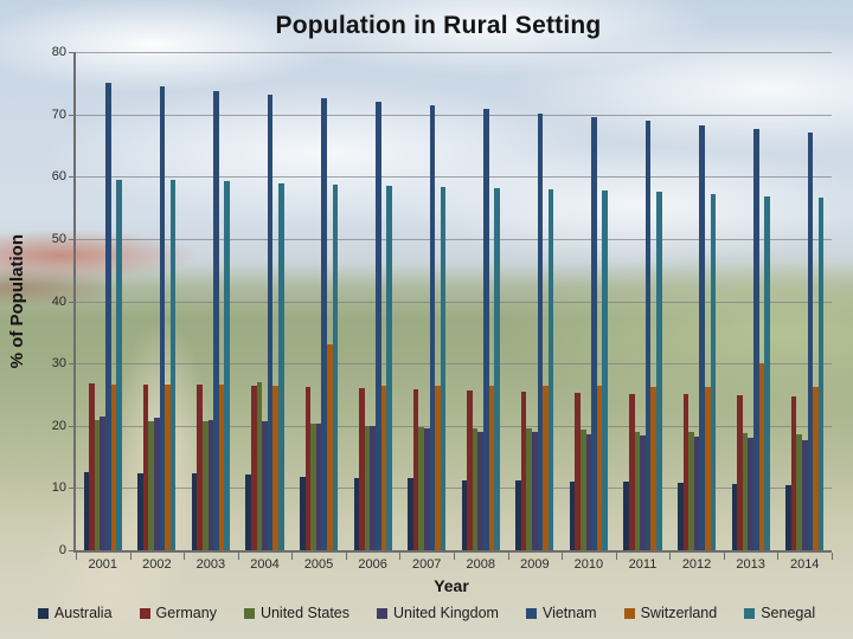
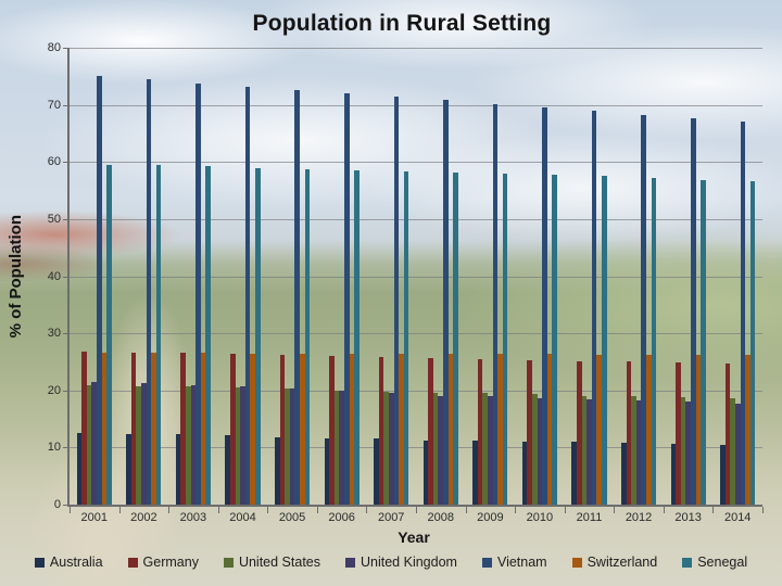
United States/2004: 27 -> 20
Switzerland/2005: 33 -> 26
Switzerland/2013: 30 -> 26
